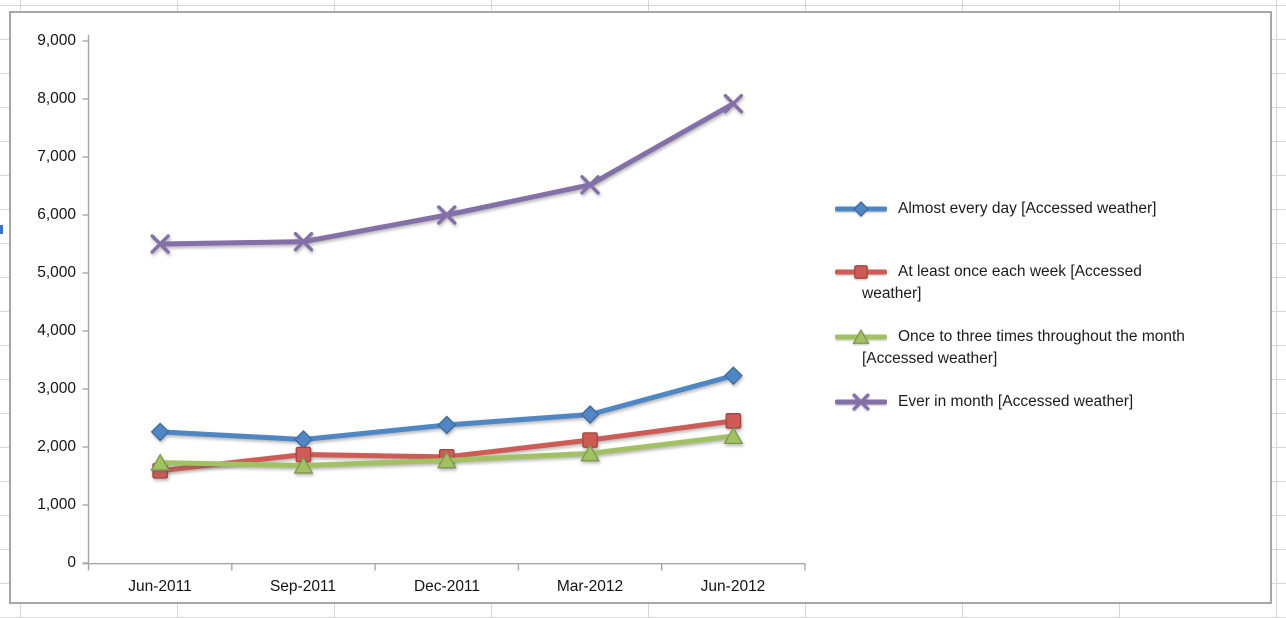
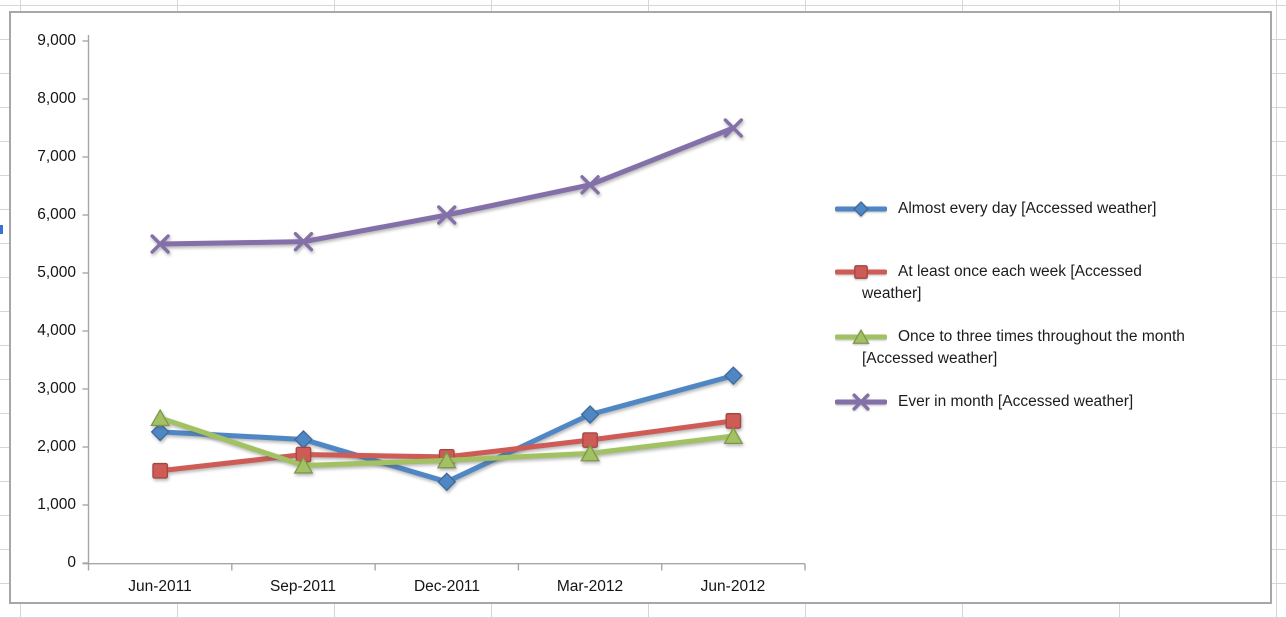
Once to three times throughout the month [Accessed weather]/Jun-2011: 1700 -> 2500
Almost every day [Accessed weather]/Dec-2011: 2400 -> 1400
Ever in month [Accessed weather]/Jun-2012: 7900 -> 7500
